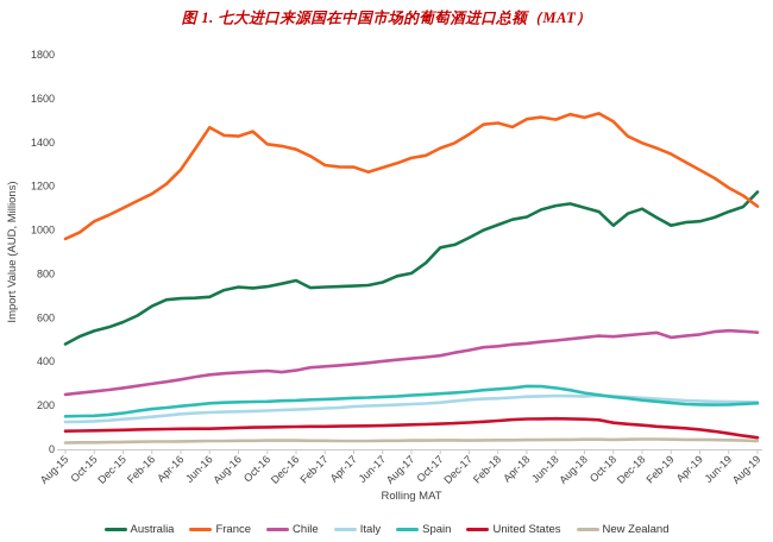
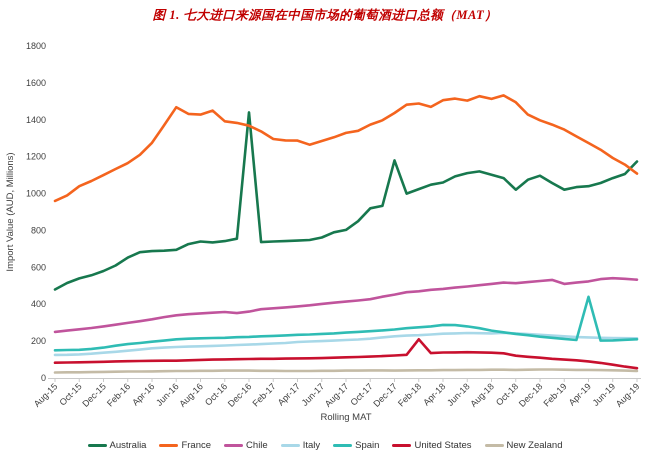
Australia/Dec-16: 770 -> 1440
Australia/Dec-17: 960 -> 1180
United States/Feb-18: 130 -> 210
Spain/Apr-19: 200 -> 440
